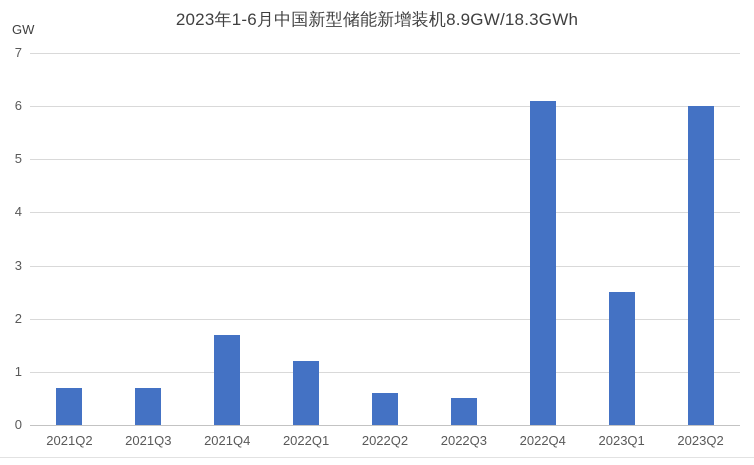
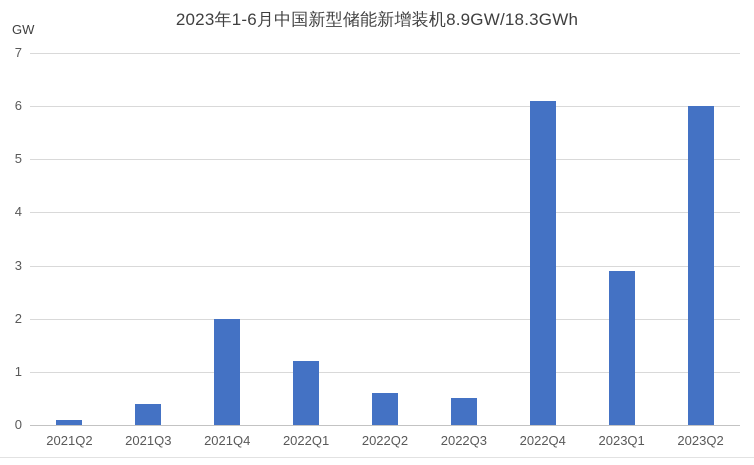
2021Q2: 0.7 -> 0.1
2021Q3: 0.7 -> 0.4
2021Q4: 1.7 -> 2.0
2023Q1: 2.5 -> 2.9
